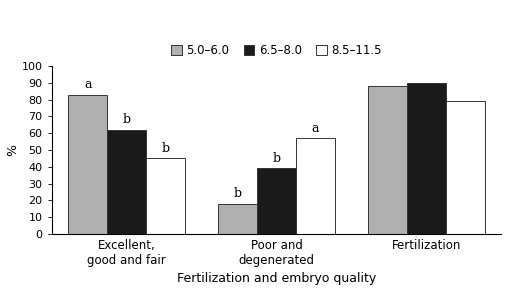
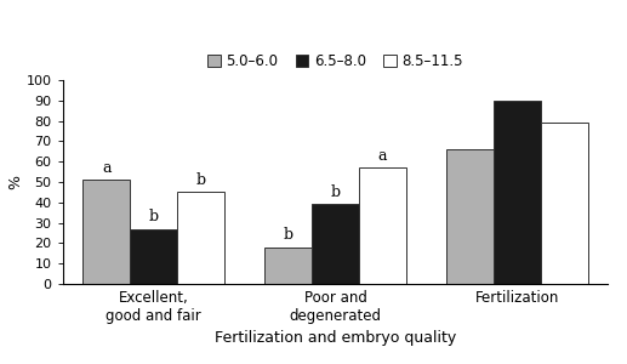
5.0–6.0/Excellent, good and fair: 83 -> 51
6.5–8.0/Excellent, good and fair: 62 -> 27
5.0–6.0/Fertilization: 88 -> 66
